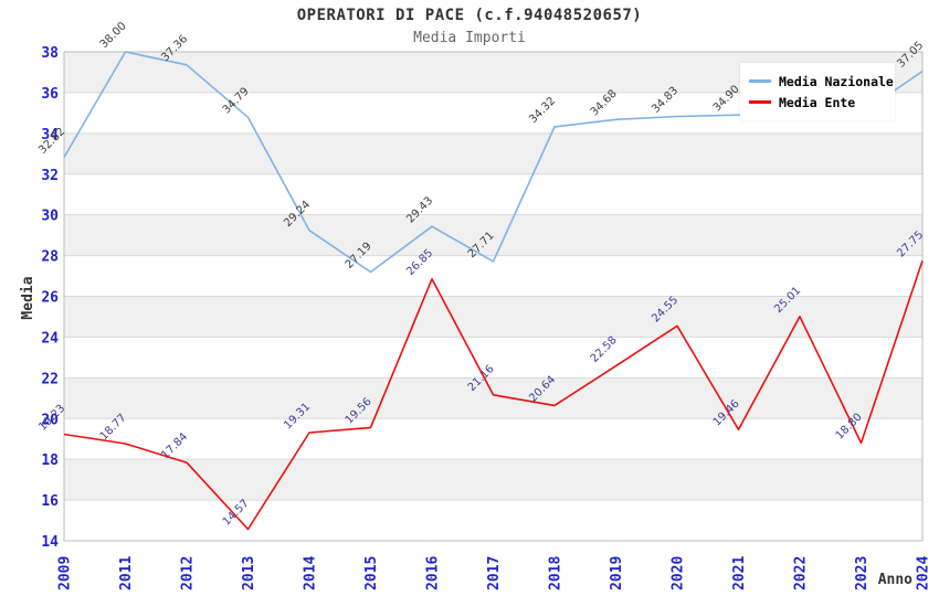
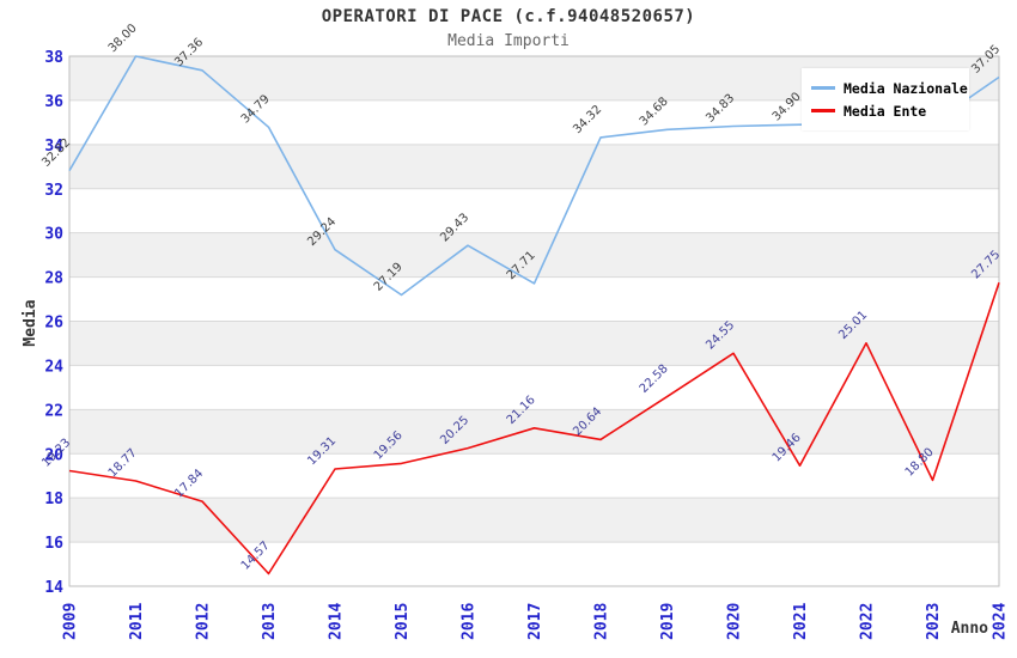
Media Ente/2016: 26.85 -> 20.25
